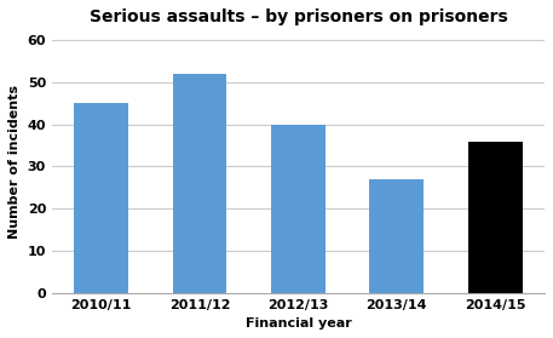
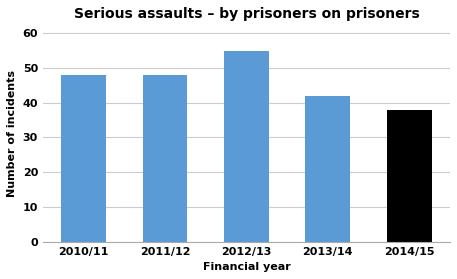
2010/11: 45 -> 48
2011/12: 52 -> 48
2012/13: 40 -> 55
2013/14: 27 -> 42
2014/15: 36 -> 38
